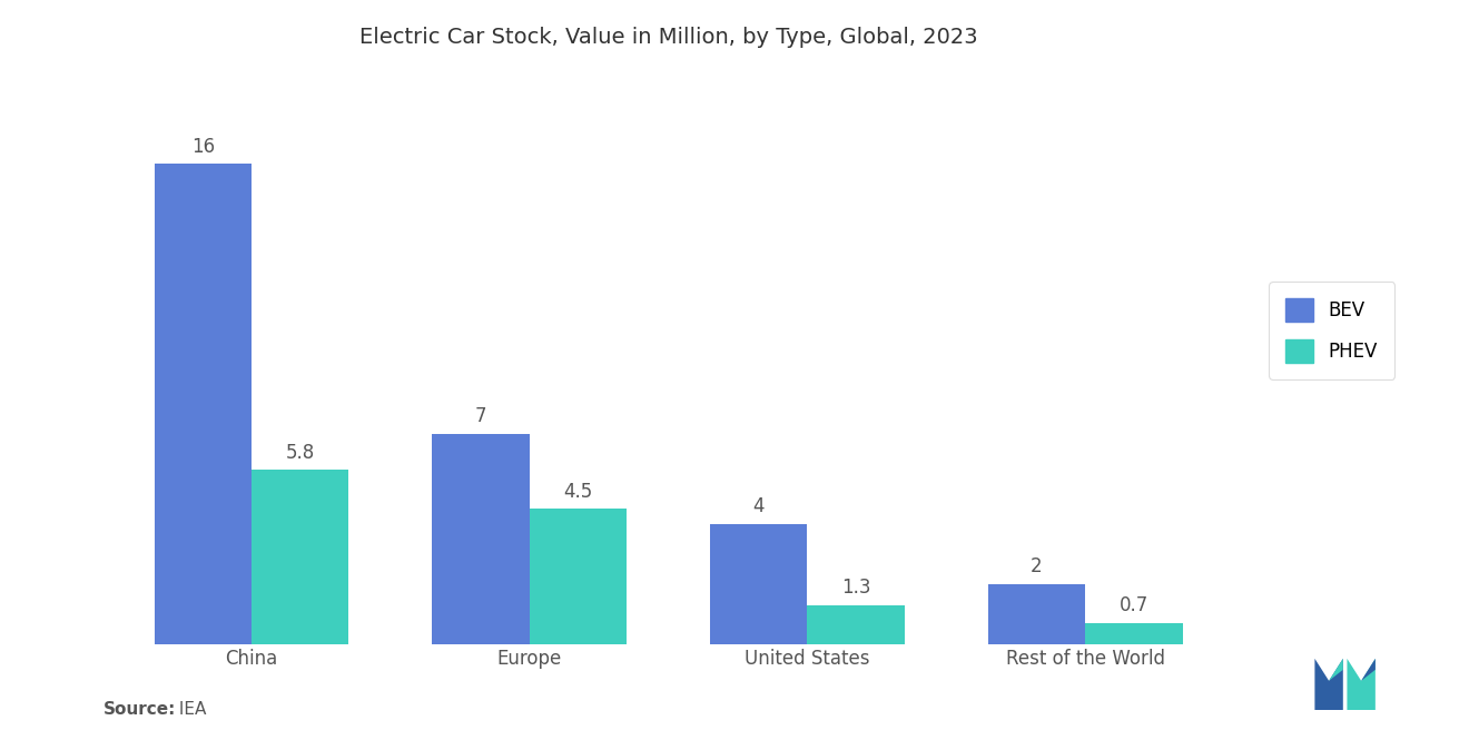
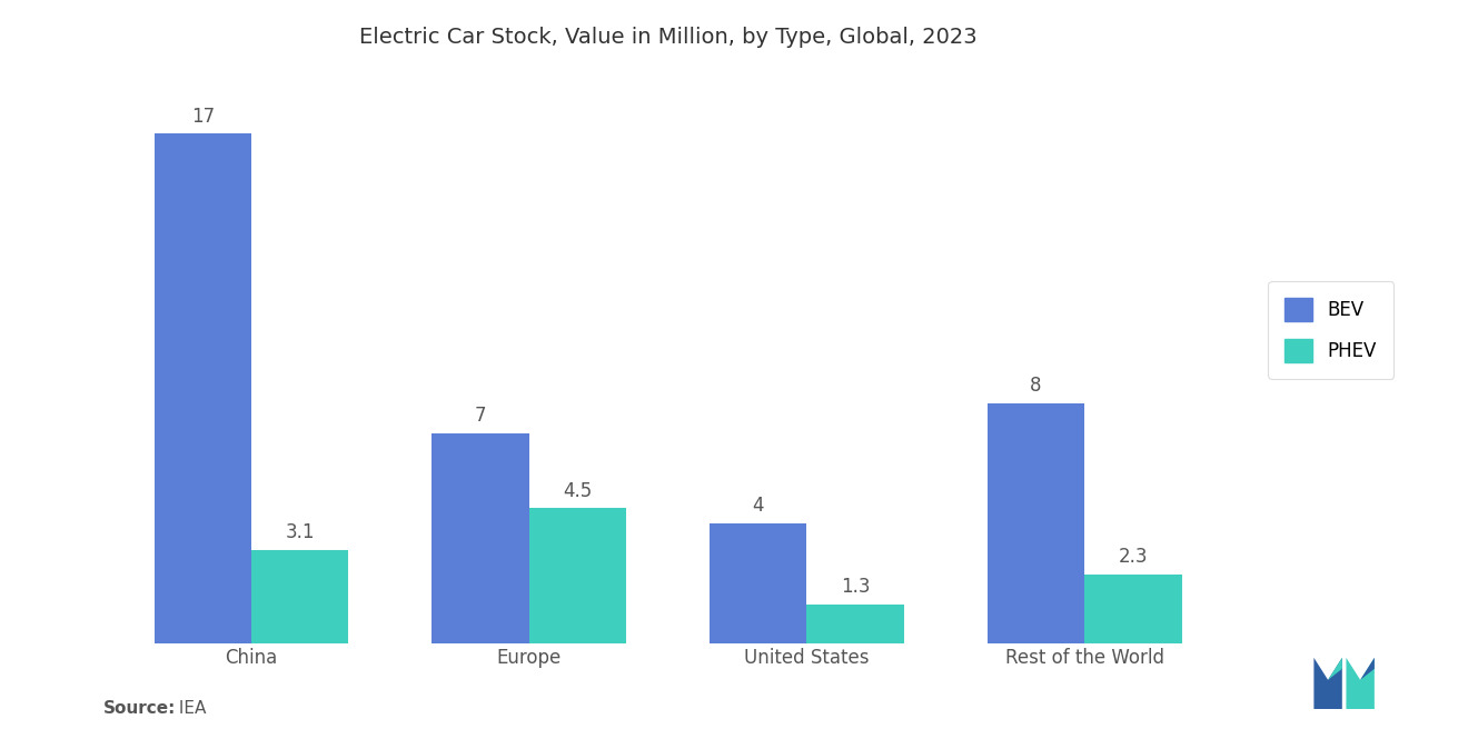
BEV/China: 16 -> 17
PHEV/China: 5.8 -> 3.1
BEV/Rest of the World: 2 -> 8
PHEV/Rest of the World: 0.7 -> 2.3
